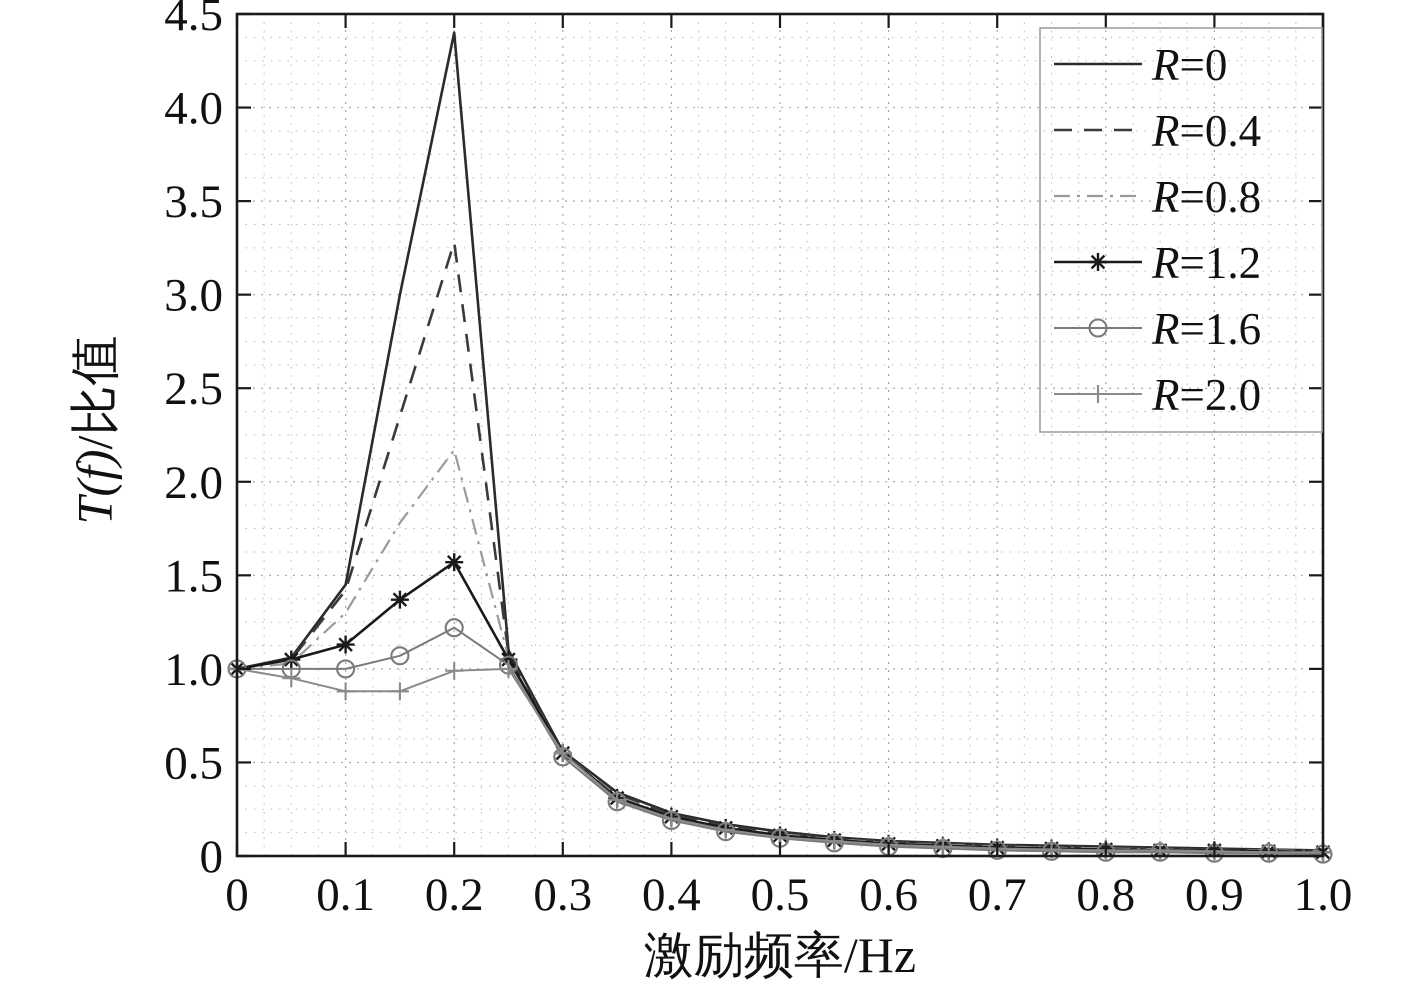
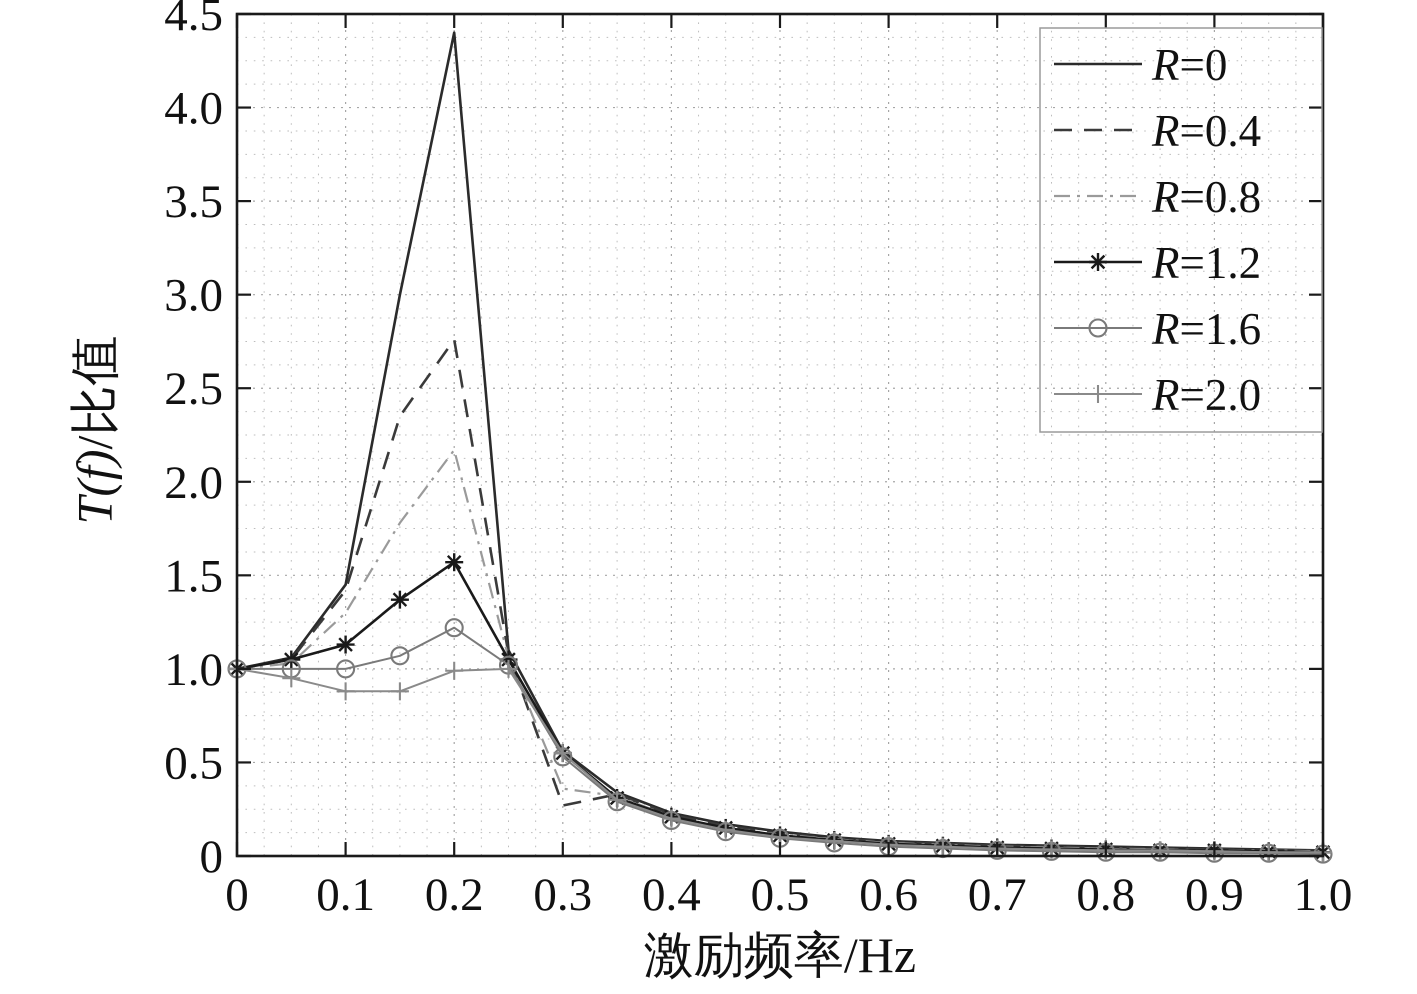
R=0.4/0.2: 3.28 -> 2.76
R=0.4/0.3: 0.55 -> 0.27
R=0.8/0.3: 0.55 -> 0.36
